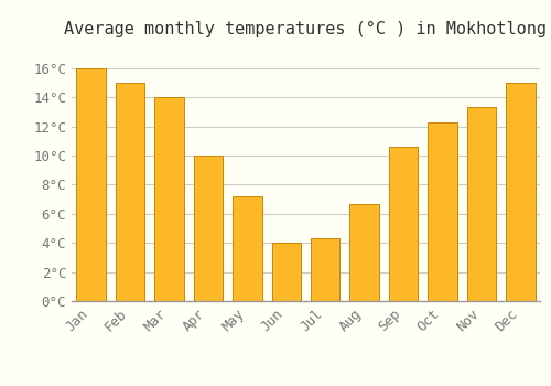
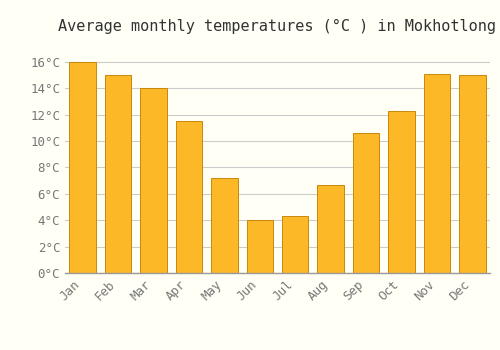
Apr: 10.0°C -> 11.5°C
Nov: 13.3°C -> 15.1°C
